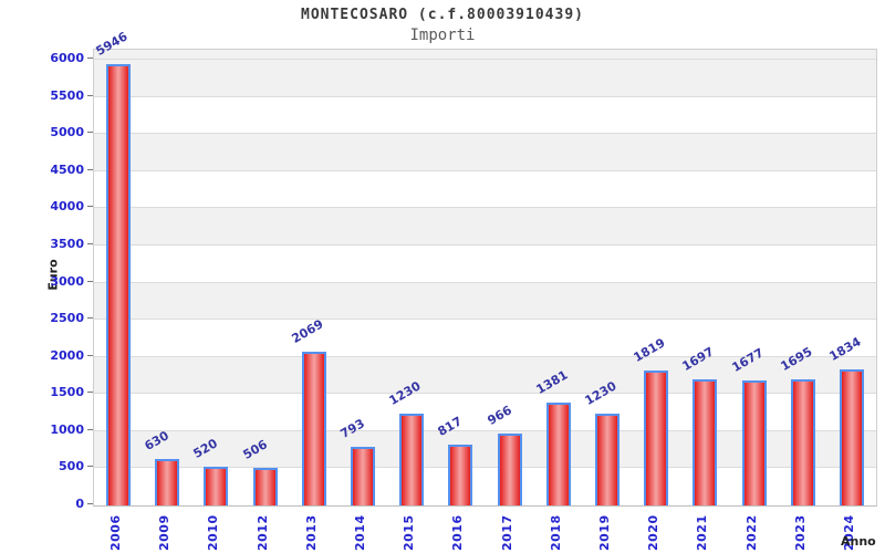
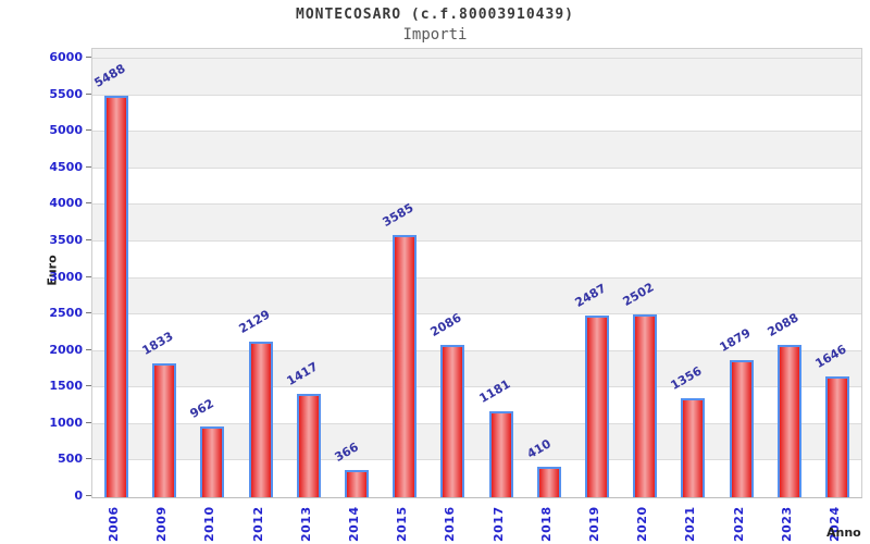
2006: 5946 -> 5488
2009: 630 -> 1833
2010: 520 -> 962
2012: 506 -> 2129
2013: 2069 -> 1417
2014: 793 -> 366
2015: 1230 -> 3585
2016: 817 -> 2086
2017: 966 -> 1181
2018: 1381 -> 410
2019: 1230 -> 2487
2020: 1819 -> 2502
2021: 1697 -> 1356
2022: 1677 -> 1879
2023: 1695 -> 2088
2024: 1834 -> 1646
